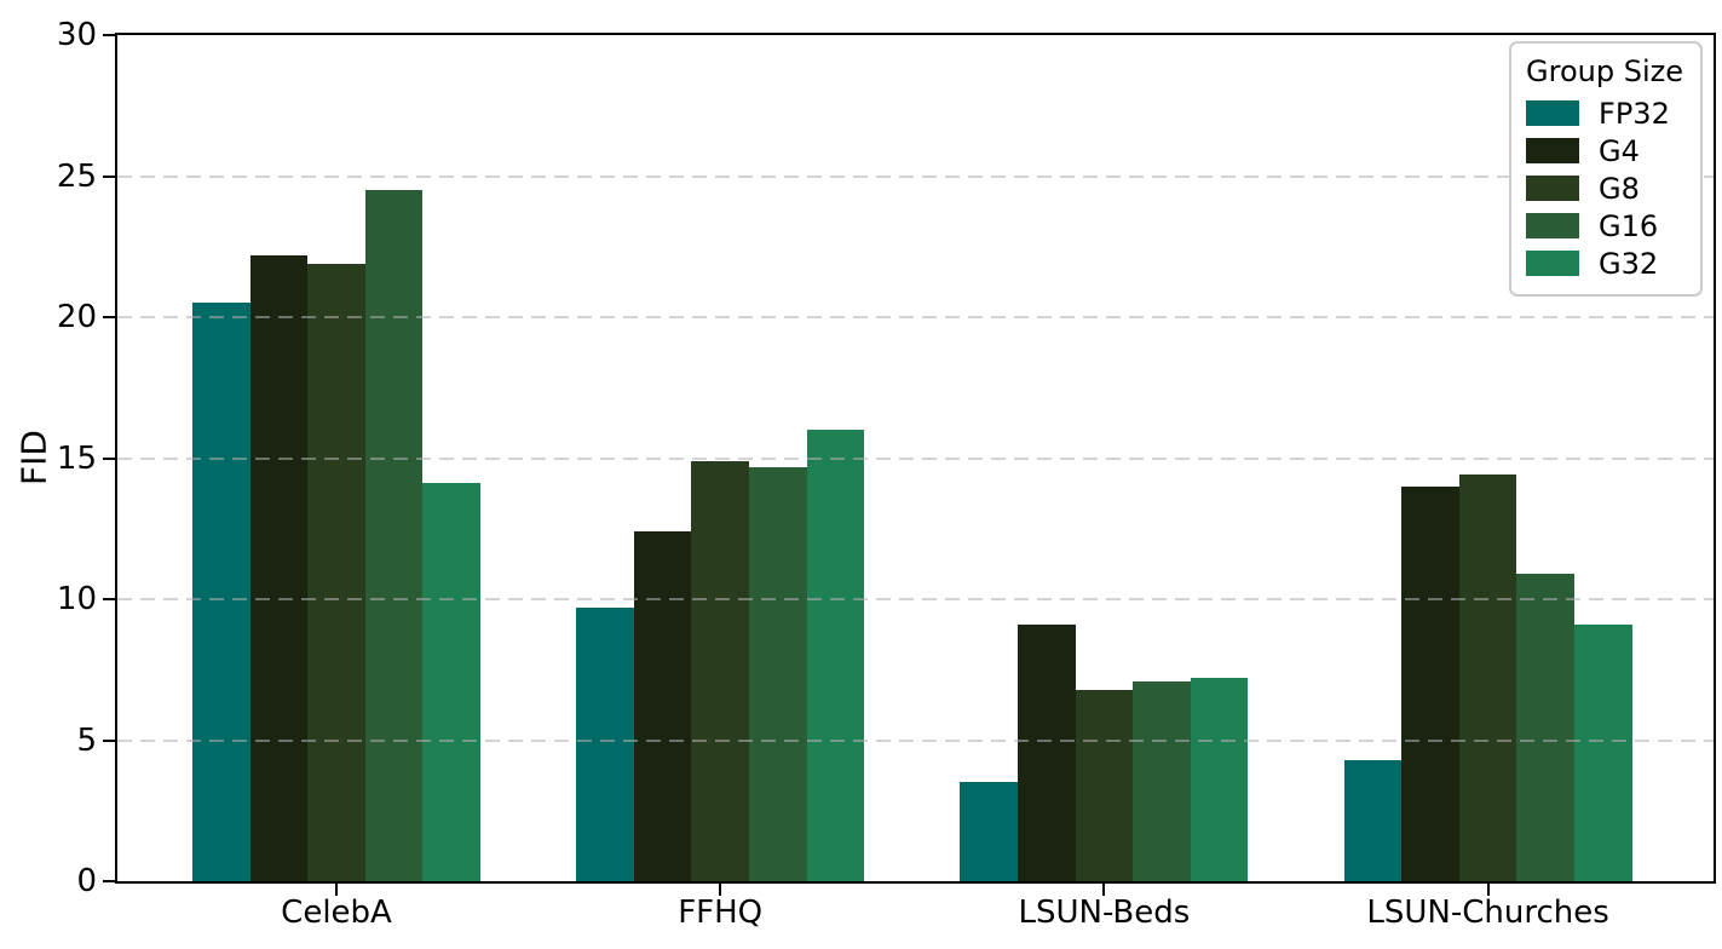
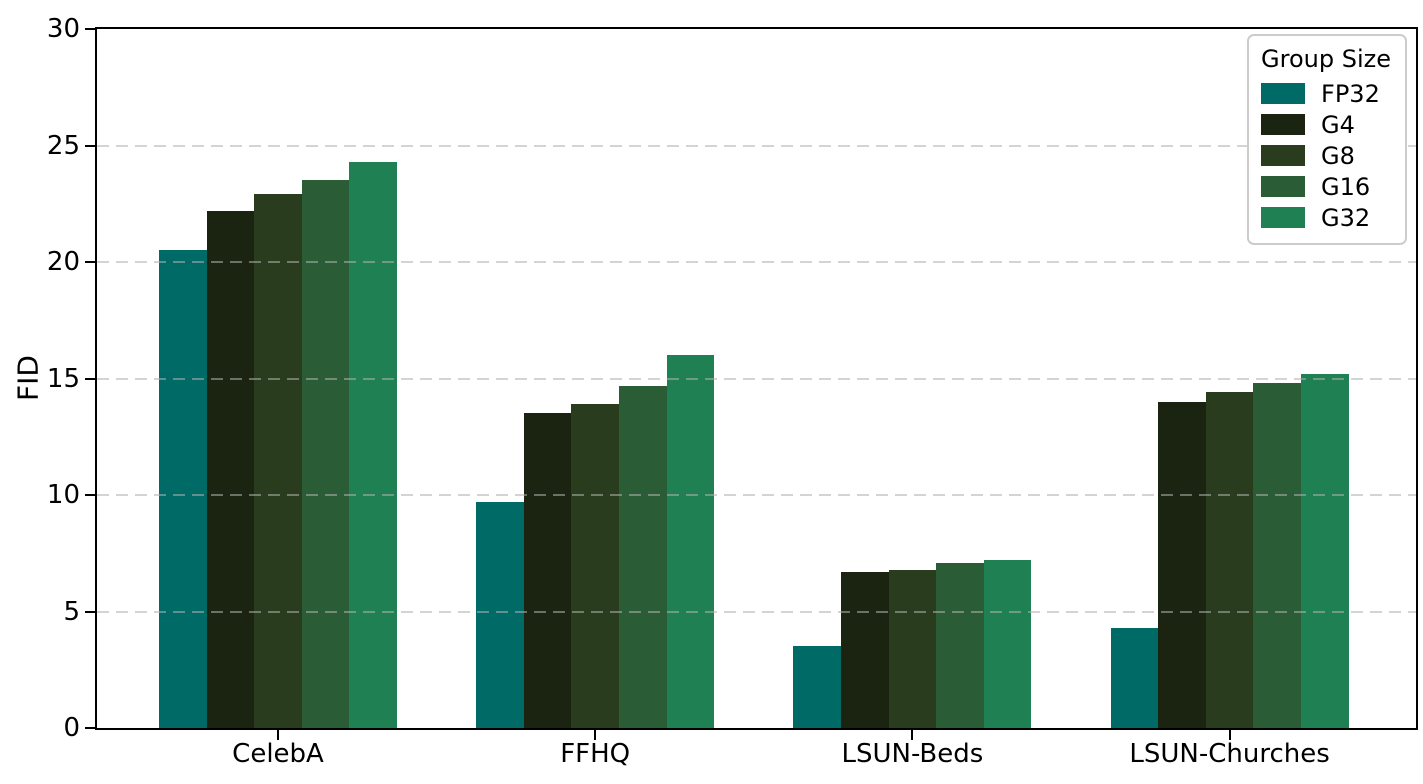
G8/CelebA: 21.9 -> 22.9
G16/CelebA: 24.5 -> 23.5
G32/CelebA: 14.1 -> 24.3
G4/FFHQ: 12.4 -> 13.5
G8/FFHQ: 14.9 -> 13.9
G4/LSUN-Beds: 9.1 -> 6.7
G16/LSUN-Churches: 10.9 -> 14.8
G32/LSUN-Churches: 9.1 -> 15.2
